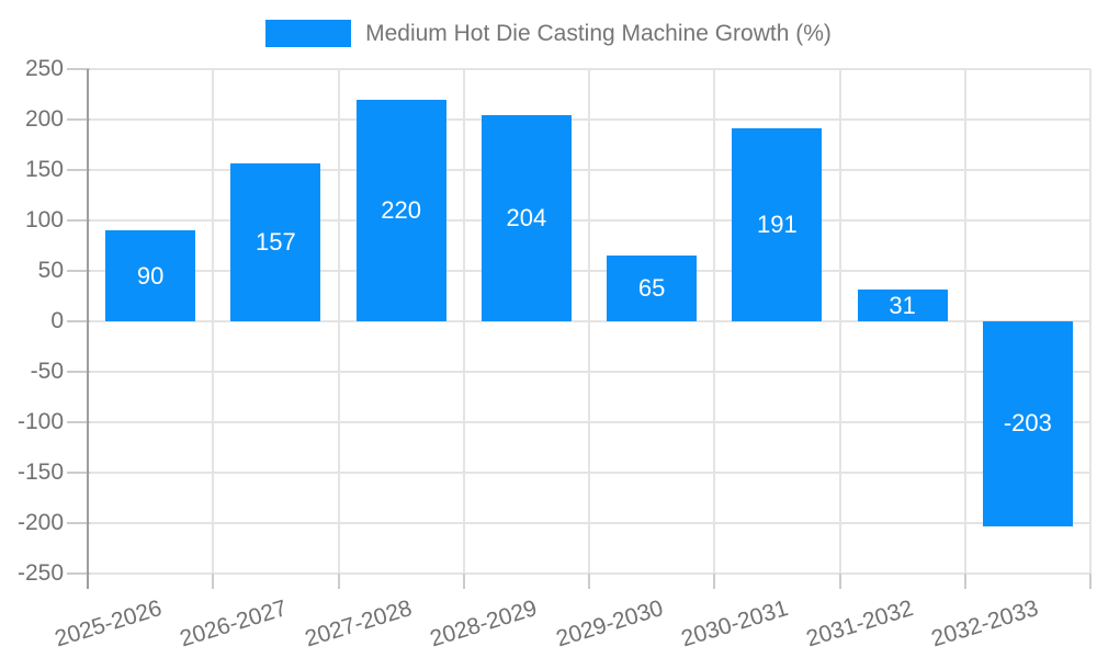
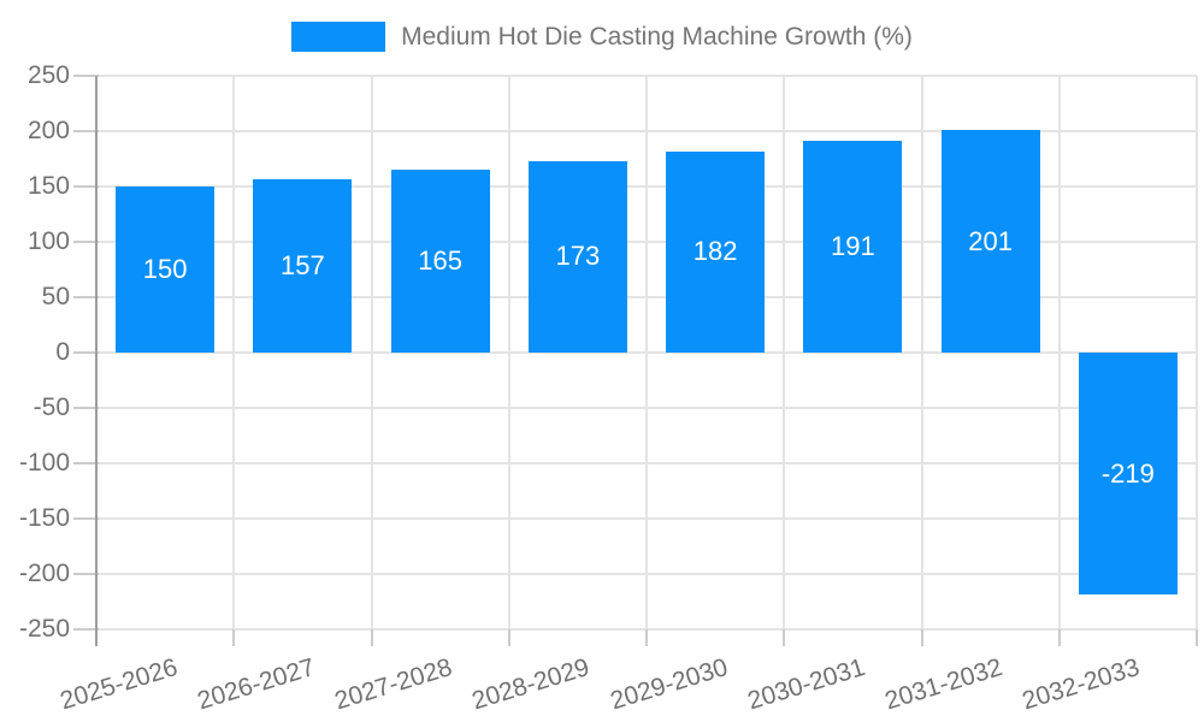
2025-2026: 90 -> 150
2027-2028: 220 -> 165
2028-2029: 204 -> 173
2029-2030: 65 -> 182
2031-2032: 31 -> 201
2032-2033: -203 -> -219
